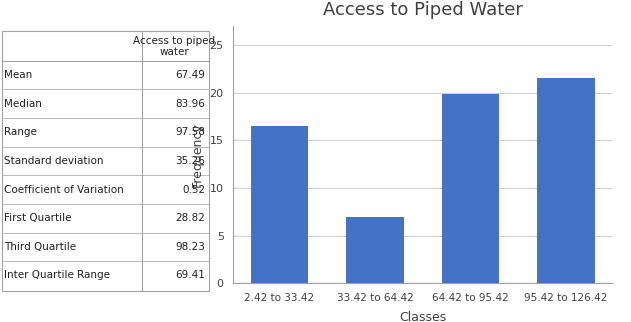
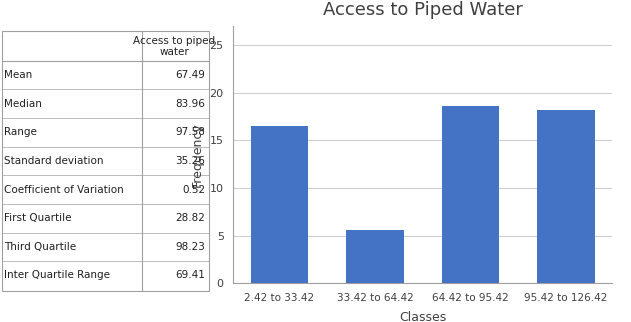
33.42 to 64.42: 7.0 -> 5.6
64.42 to 95.42: 19.8 -> 18.6
95.42 to 126.42: 21.5 -> 18.2
